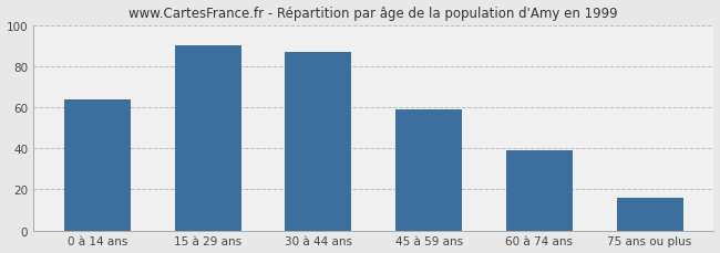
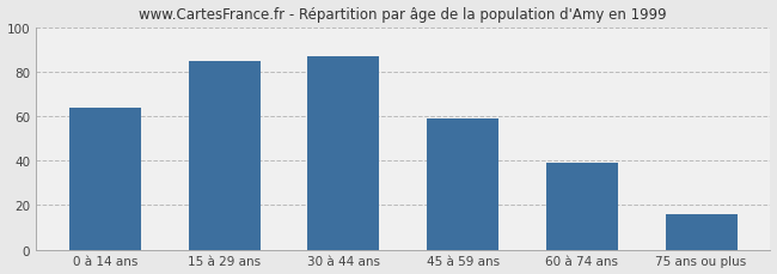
15 à 29 ans: 90 -> 85
